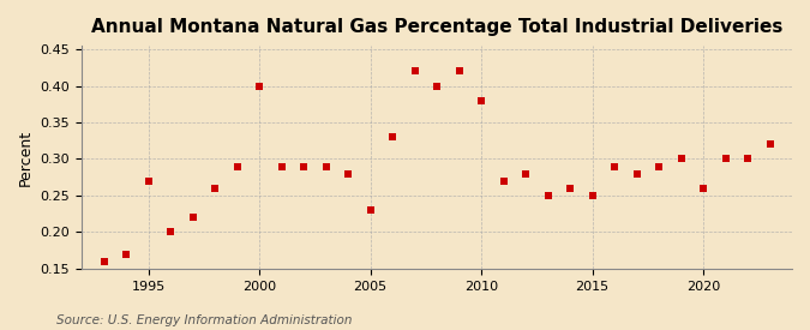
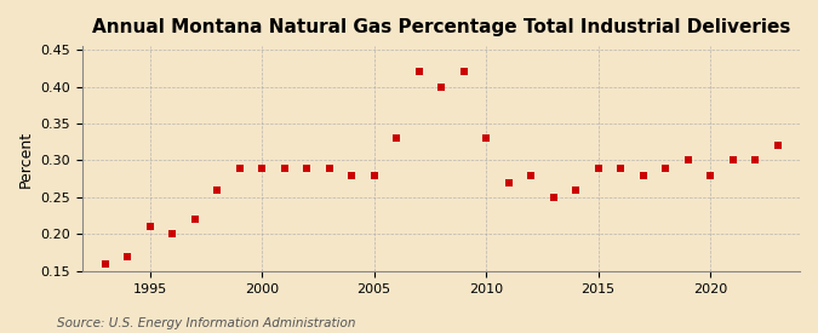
1995: 0.27 -> 0.21
2000: 0.40 -> 0.29
2005: 0.23 -> 0.28
2010: 0.38 -> 0.33
2015: 0.25 -> 0.29
2020: 0.26 -> 0.28
